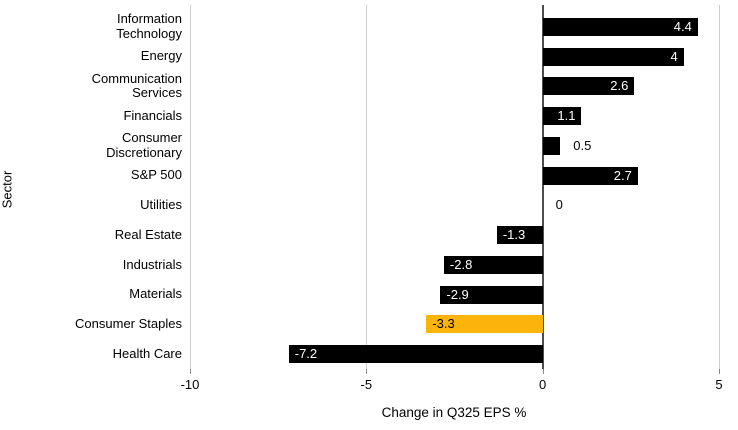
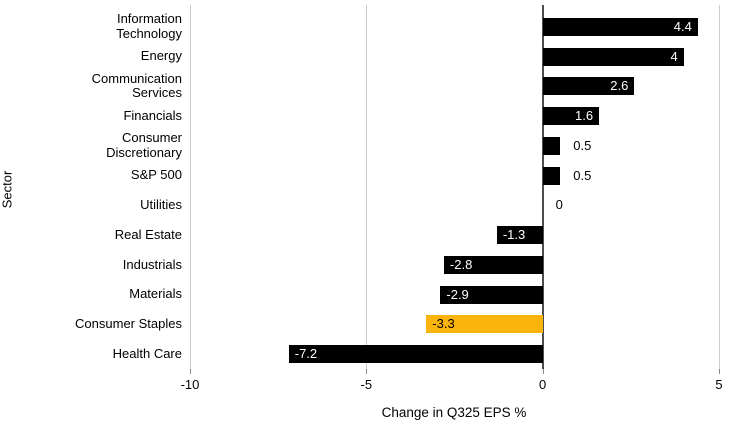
Financials: 1.1 -> 1.6
S&P 500: 2.7 -> 0.5
